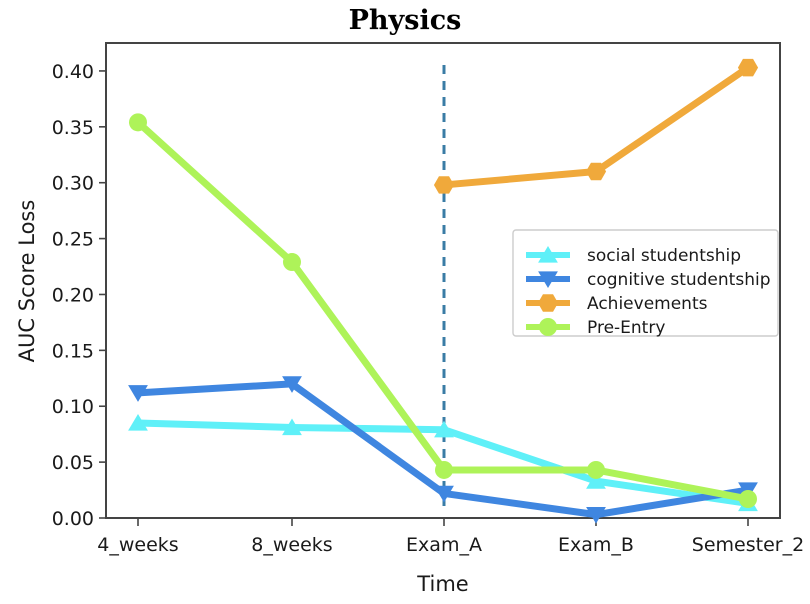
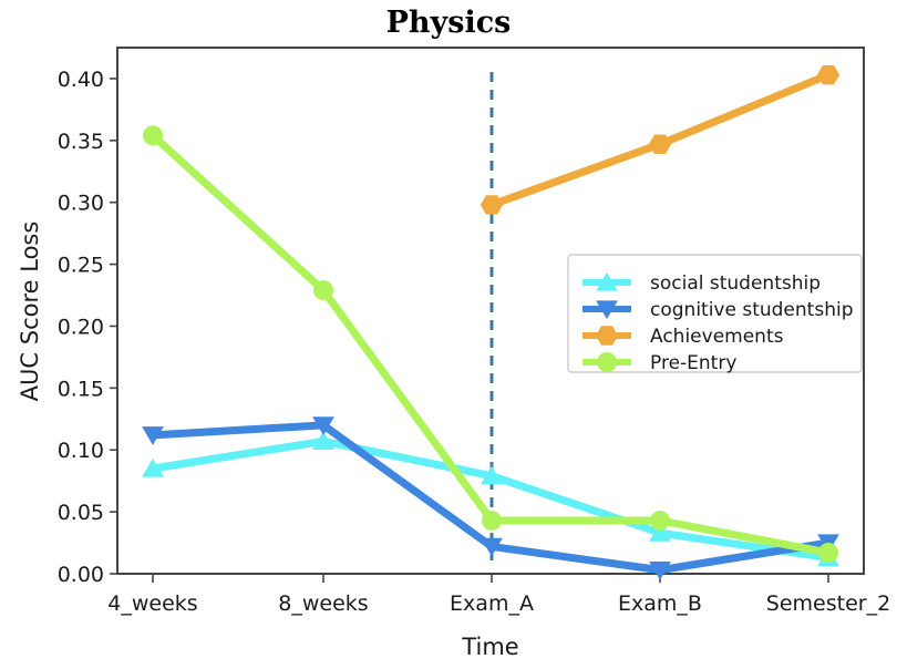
social studentship/8_weeks: 0.081 -> 0.107
Achievements/Exam_B: 0.310 -> 0.347
